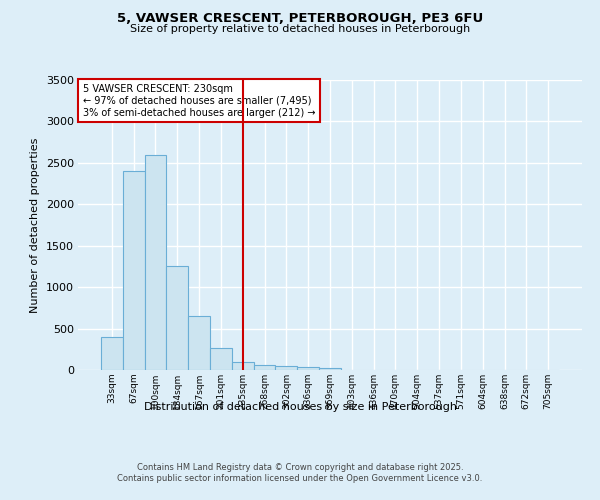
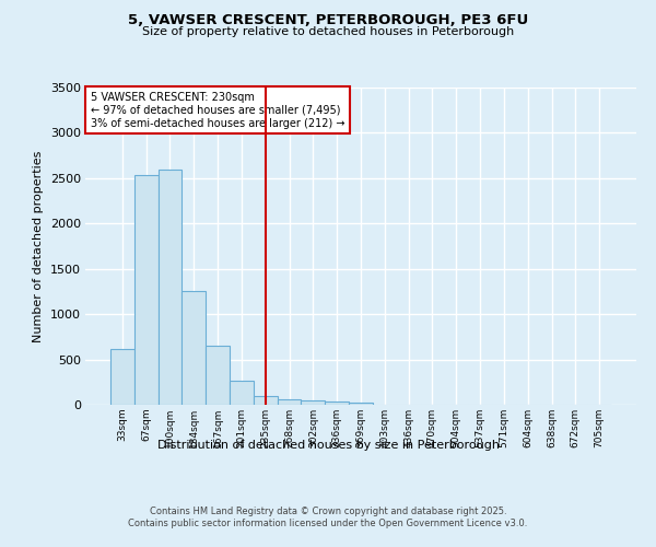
33sqm: 400 -> 620
67sqm: 2400 -> 2540
